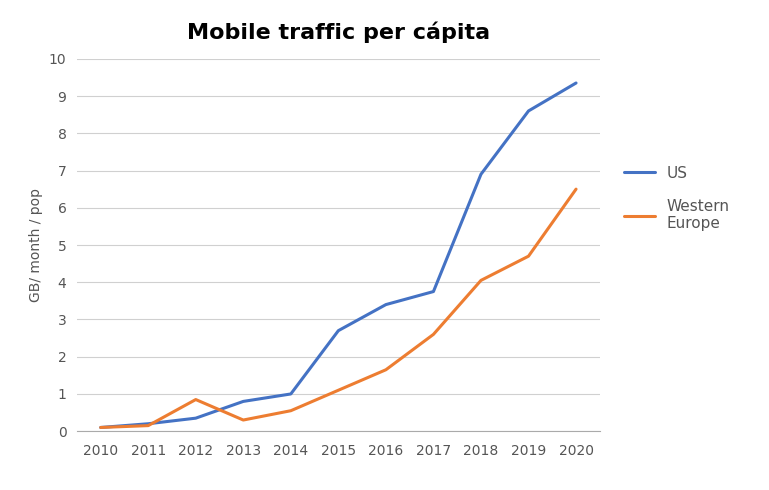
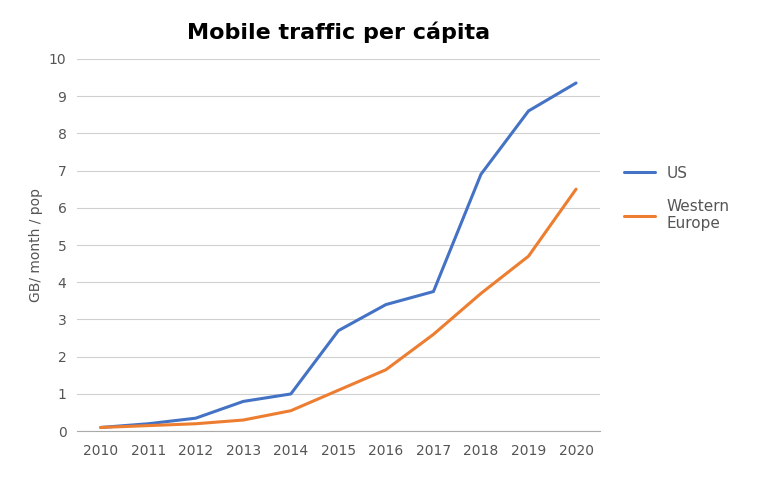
Western Europe/2012: 0.85 -> 0.20
Western Europe/2018: 4.05 -> 3.70
